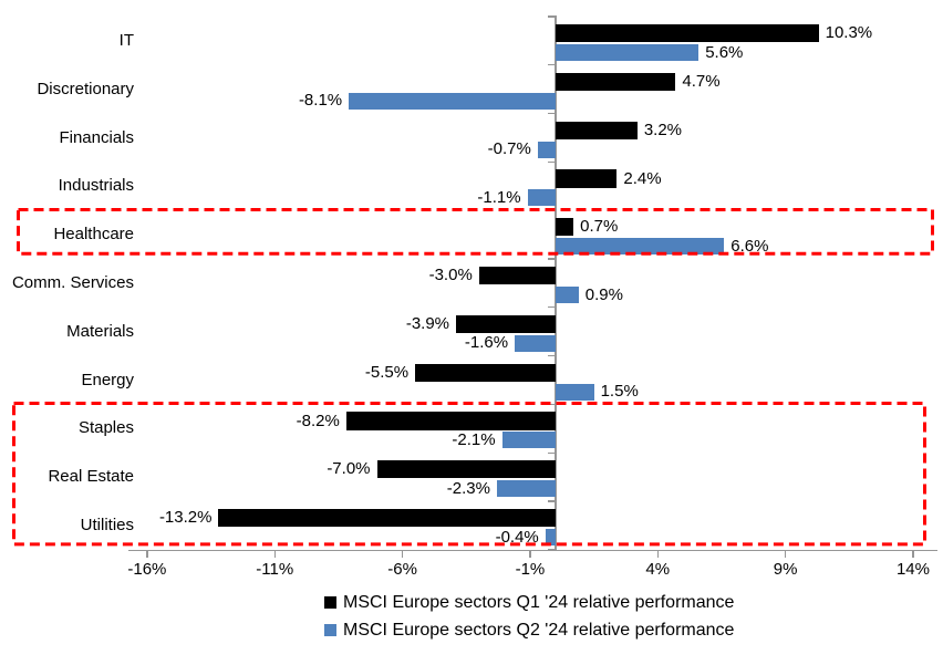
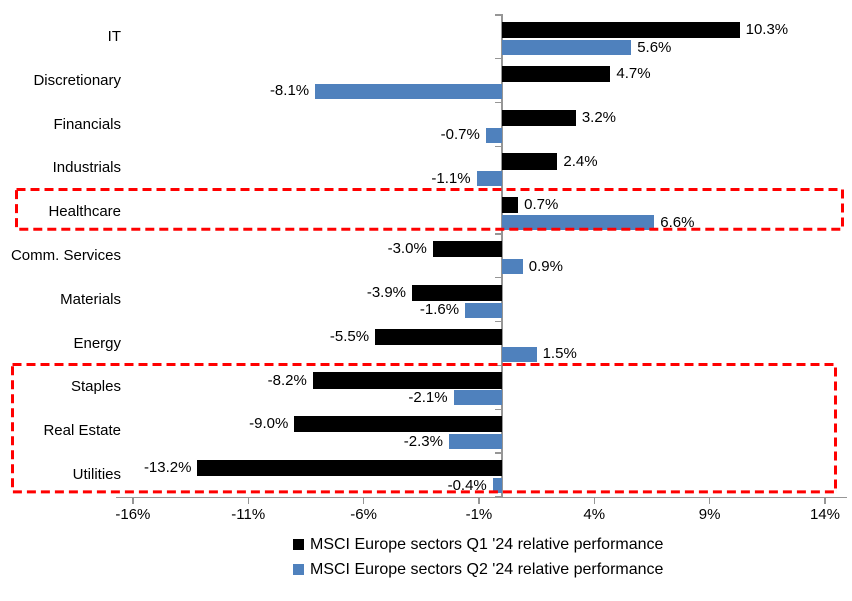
MSCI Europe sectors Q1 '24 relative performance/Real Estate: -7.0% -> -9.0%
